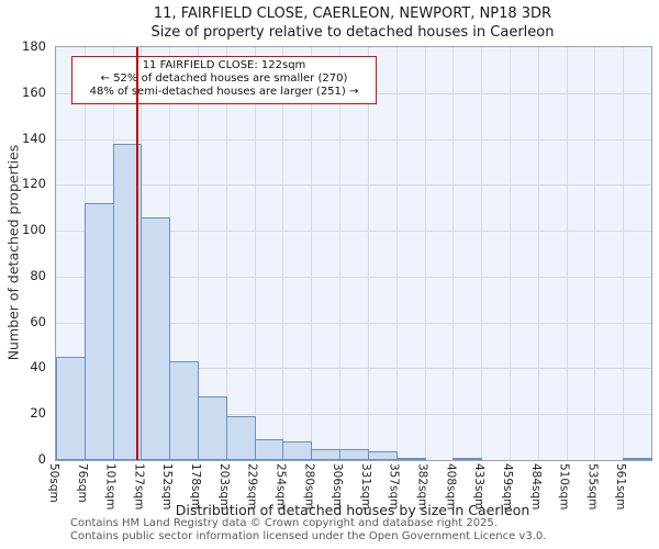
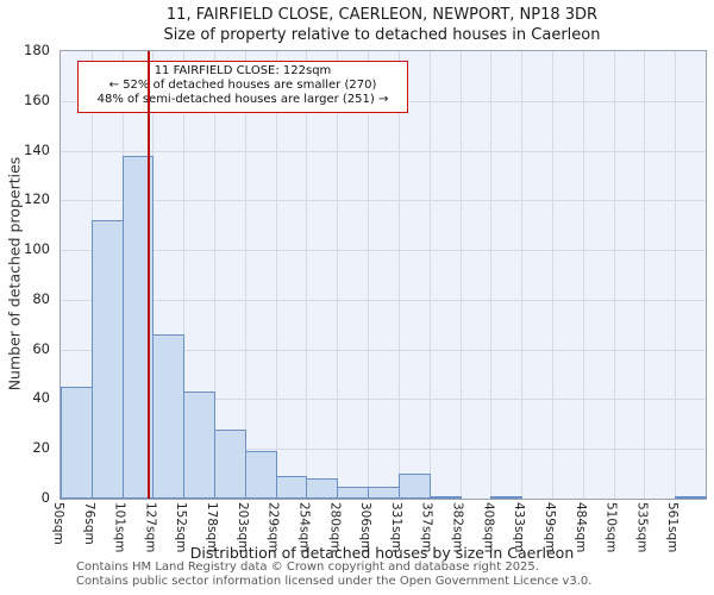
127sqm: 106 -> 66
331sqm: 4 -> 10
